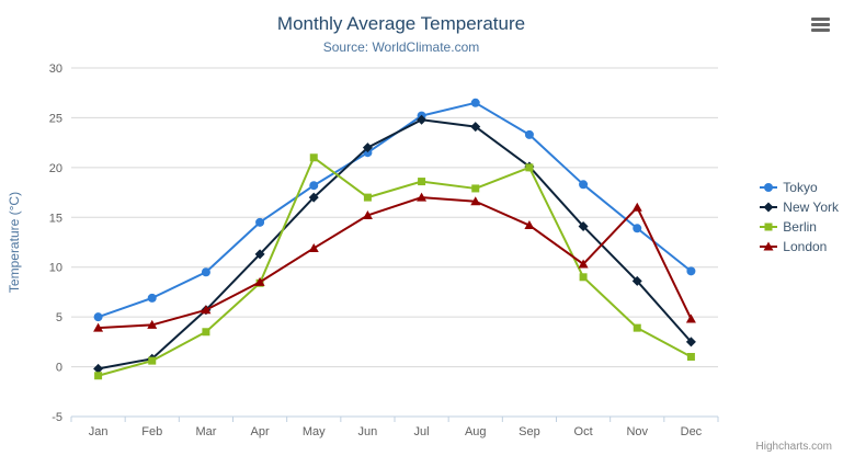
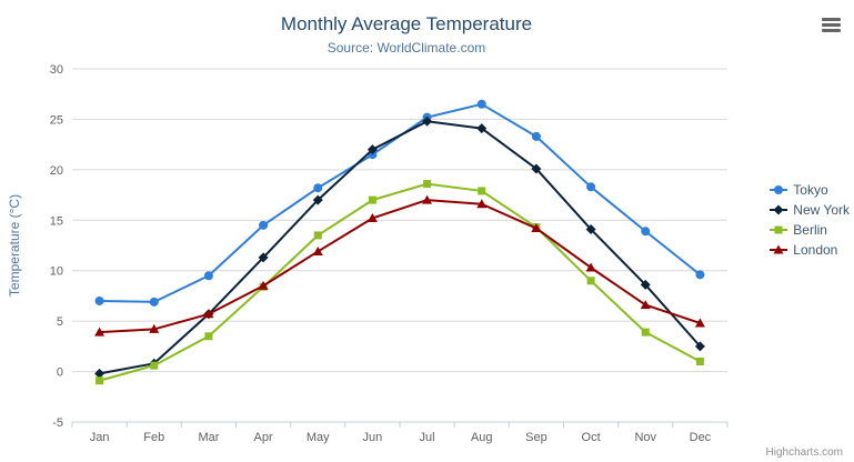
Tokyo/Jan: 5 -> 7
Berlin/May: 21 -> 14
Berlin/Sep: 20 -> 14
London/Nov: 16 -> 7
